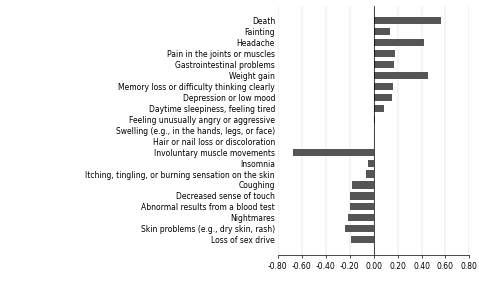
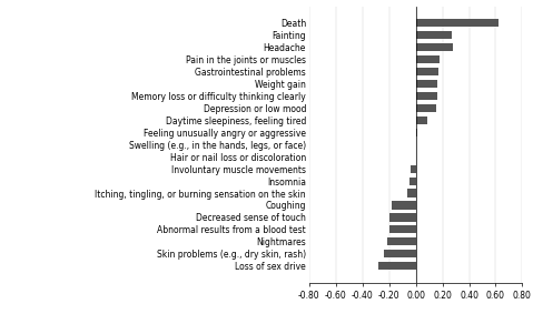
Death: 0.56 -> 0.62
Fainting: 0.14 -> 0.27
Headache: 0.42 -> 0.28
Weight gain: 0.45 -> 0.16
Involuntary muscle movements: -0.67 -> -0.04
Loss of sex drive: -0.19 -> -0.28
